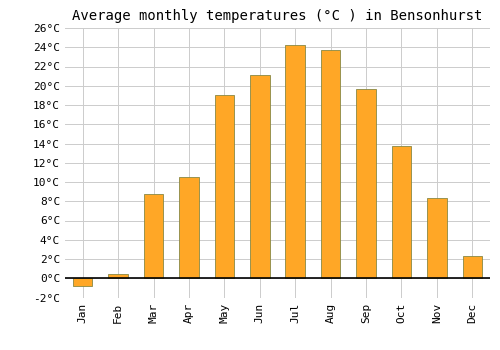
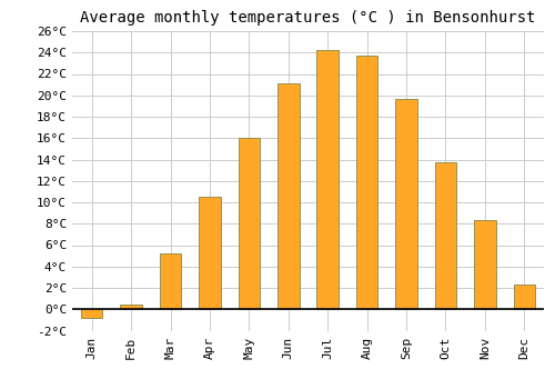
Mar: 8.8°C -> 5.2°C
May: 19.0°C -> 16.0°C
